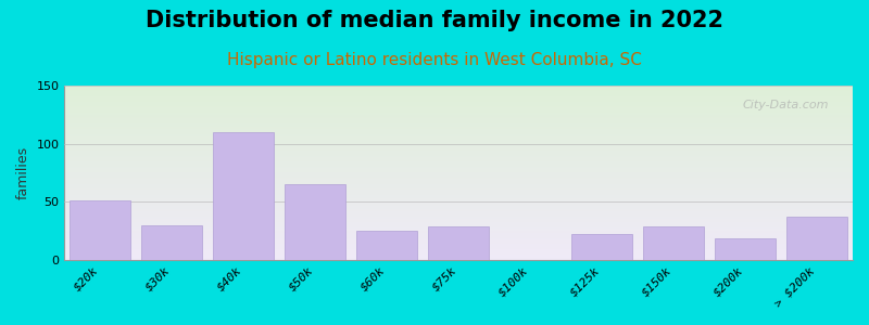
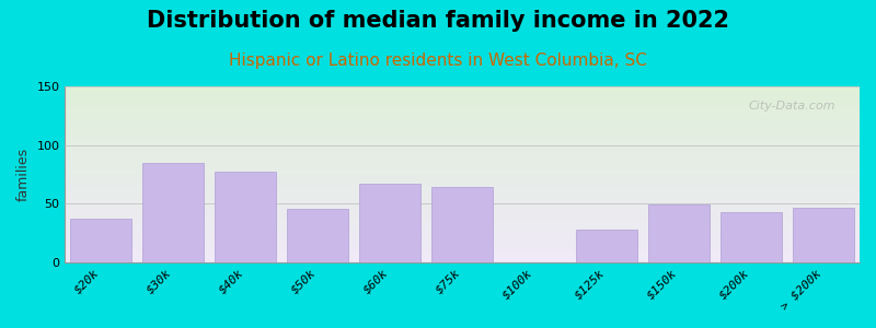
$20k: 51 -> 37
$30k: 30 -> 85
$40k: 110 -> 77
$50k: 65 -> 45
$60k: 25 -> 67
$75k: 29 -> 64
$125k: 22 -> 28
$150k: 29 -> 49
$200k: 18 -> 43
> $200k: 37 -> 46
